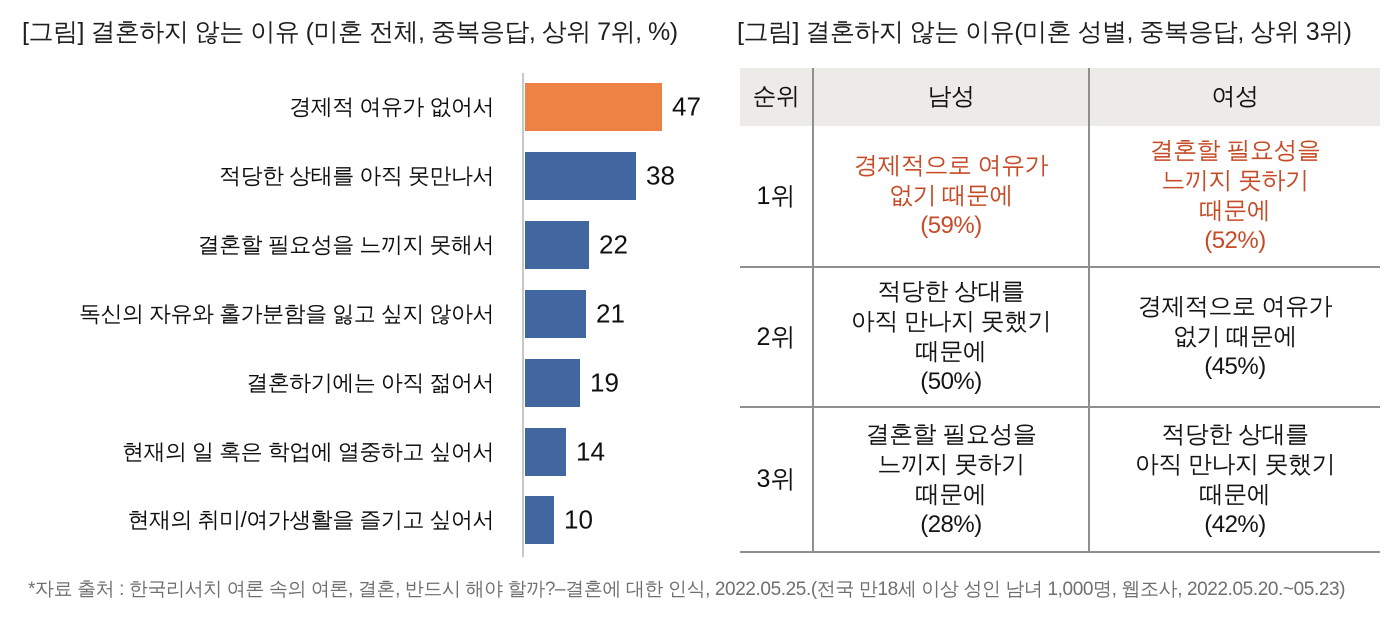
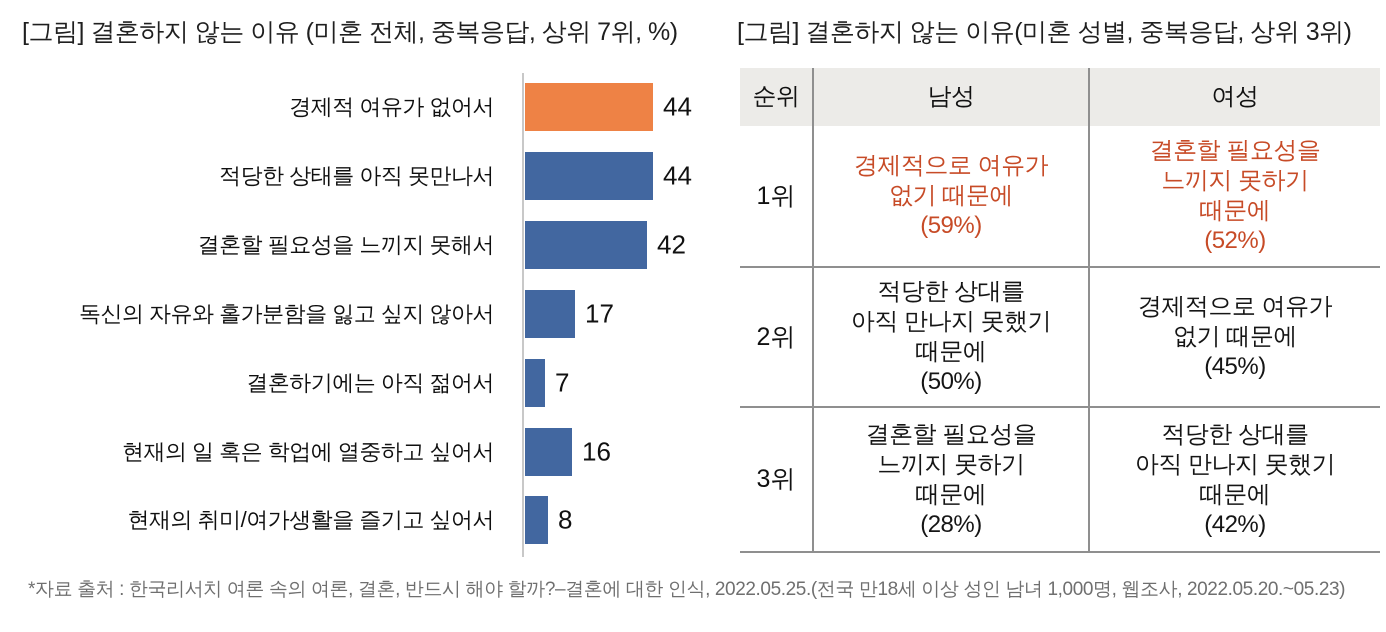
[그림] 결혼하지 않는 이유 (미혼 전체, 중복응답, 상위 7위, %)/경제적 여유가 없어서: 47 -> 44
[그림] 결혼하지 않는 이유 (미혼 전체, 중복응답, 상위 7위, %)/적당한 상태를 아직 못만나서: 38 -> 44
[그림] 결혼하지 않는 이유 (미혼 전체, 중복응답, 상위 7위, %)/결혼할 필요성을 느끼지 못해서: 22 -> 42
[그림] 결혼하지 않는 이유 (미혼 전체, 중복응답, 상위 7위, %)/독신의 자유와 홀가분함을 잃고 싶지 않아서: 21 -> 17
[그림] 결혼하지 않는 이유 (미혼 전체, 중복응답, 상위 7위, %)/결혼하기에는 아직 젊어서: 19 -> 7
[그림] 결혼하지 않는 이유 (미혼 전체, 중복응답, 상위 7위, %)/현재의 일 혹은 학업에 열중하고 싶어서: 14 -> 16
[그림] 결혼하지 않는 이유 (미혼 전체, 중복응답, 상위 7위, %)/현재의 취미/여가생활을 즐기고 싶어서: 10 -> 8
